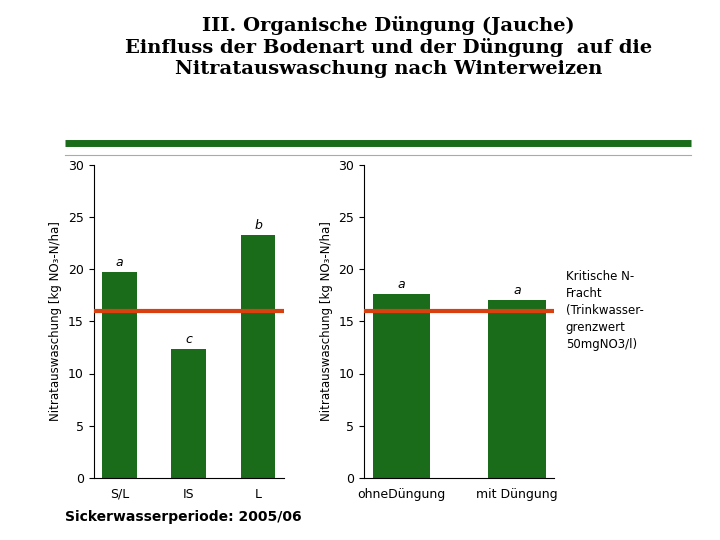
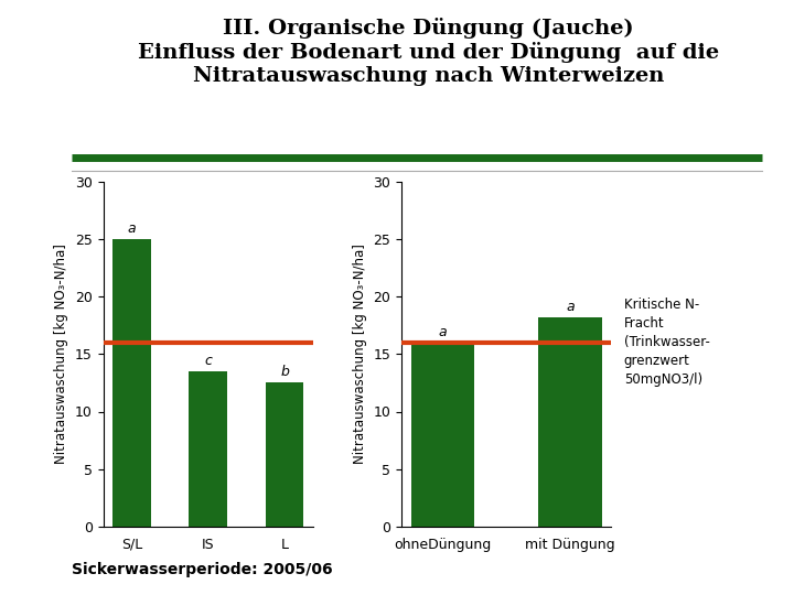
S/L: 19.7 -> 25.0
IS: 12.3 -> 13.5
L: 23.3 -> 12.5
ohneDüngung: 17.6 -> 16.0
mit Düngung: 17.0 -> 18.2
